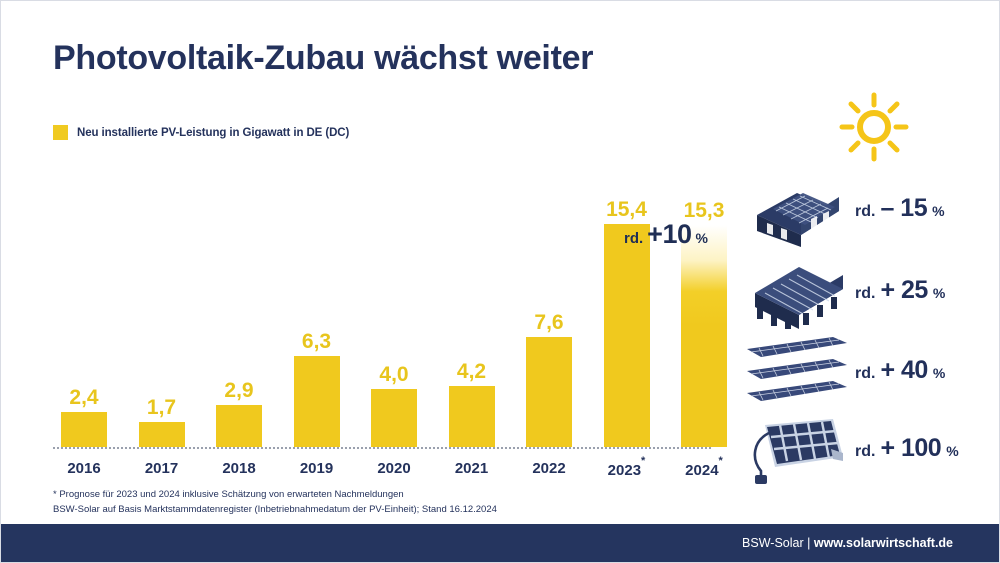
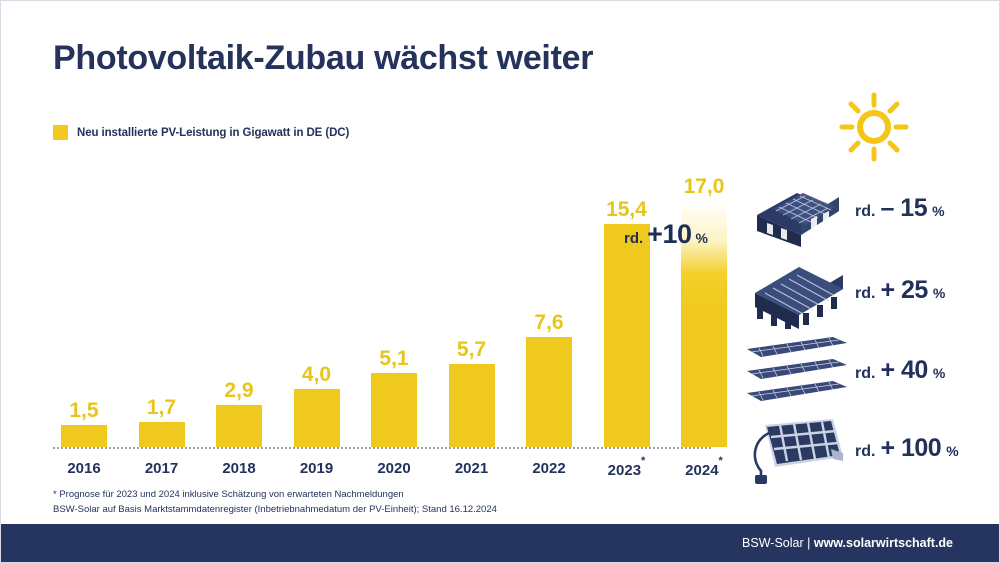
2016: 2,4 -> 1,5
2019: 6,3 -> 4,0
2020: 4,0 -> 5,1
2021: 4,2 -> 5,7
2024*: 15,3 -> 17,0
